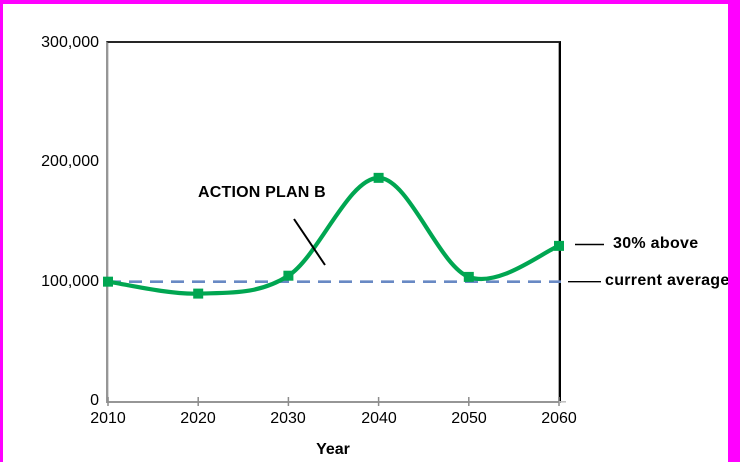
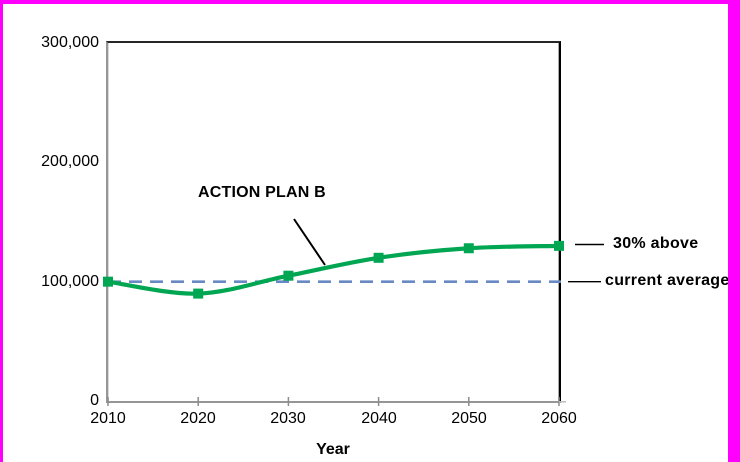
2040: 187000 -> 120000
2050: 104000 -> 128000
